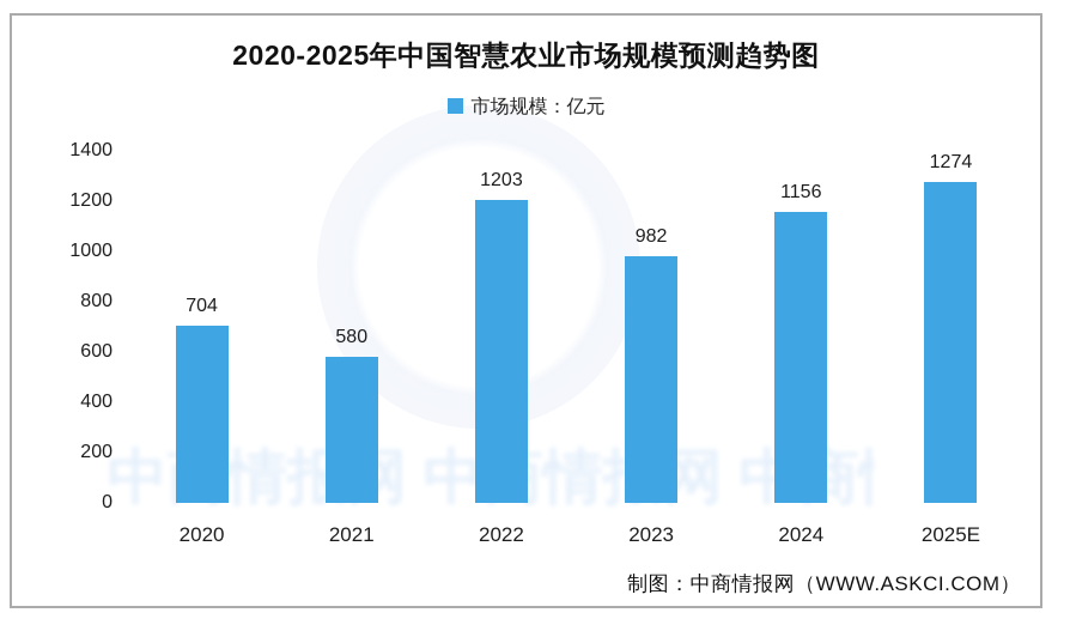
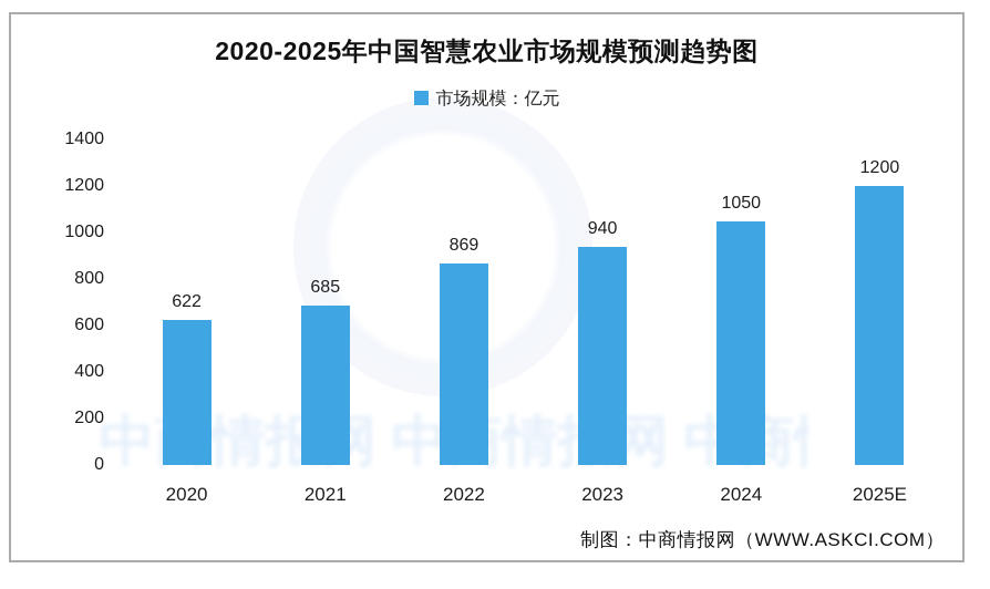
2020: 704 -> 622
2021: 580 -> 685
2022: 1203 -> 869
2023: 982 -> 940
2024: 1156 -> 1050
2025E: 1274 -> 1200
